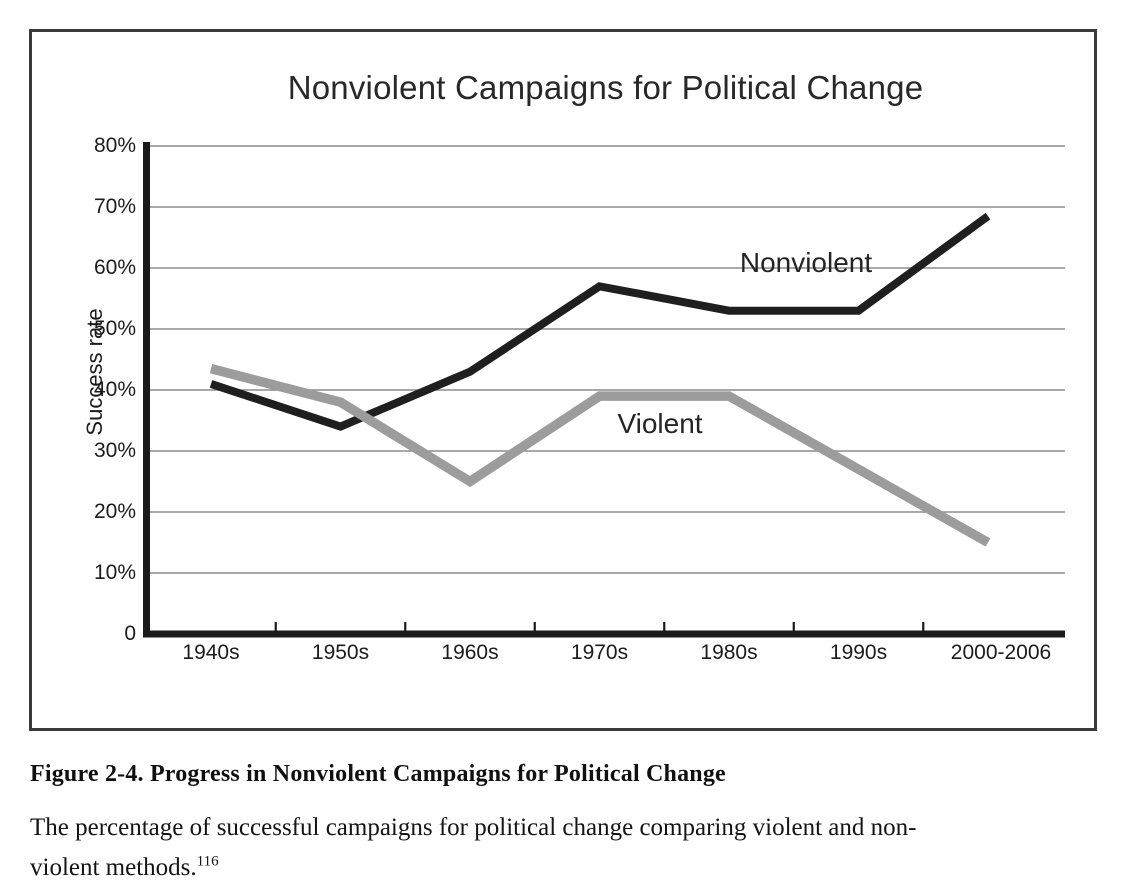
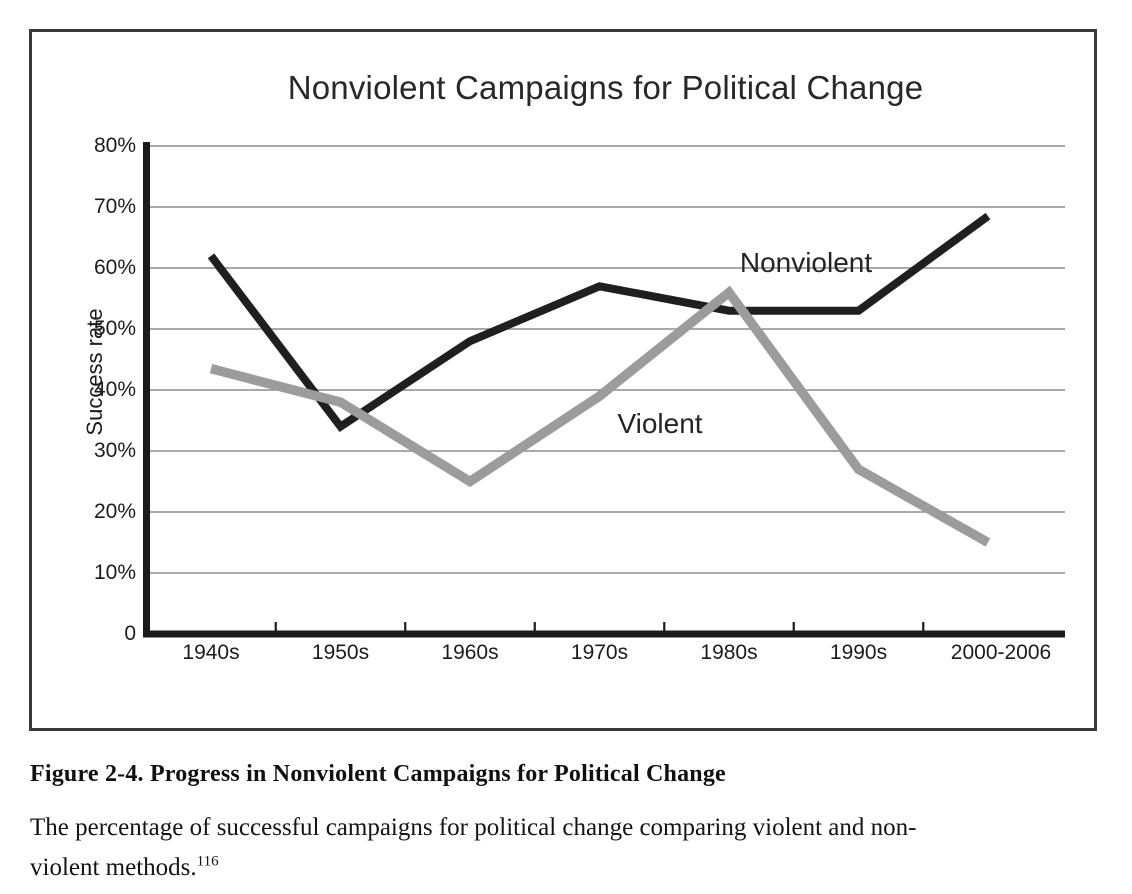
Nonviolent/1940s: 41% -> 62%
Nonviolent/1960s: 43% -> 48%
Violent/1980s: 39% -> 56%
